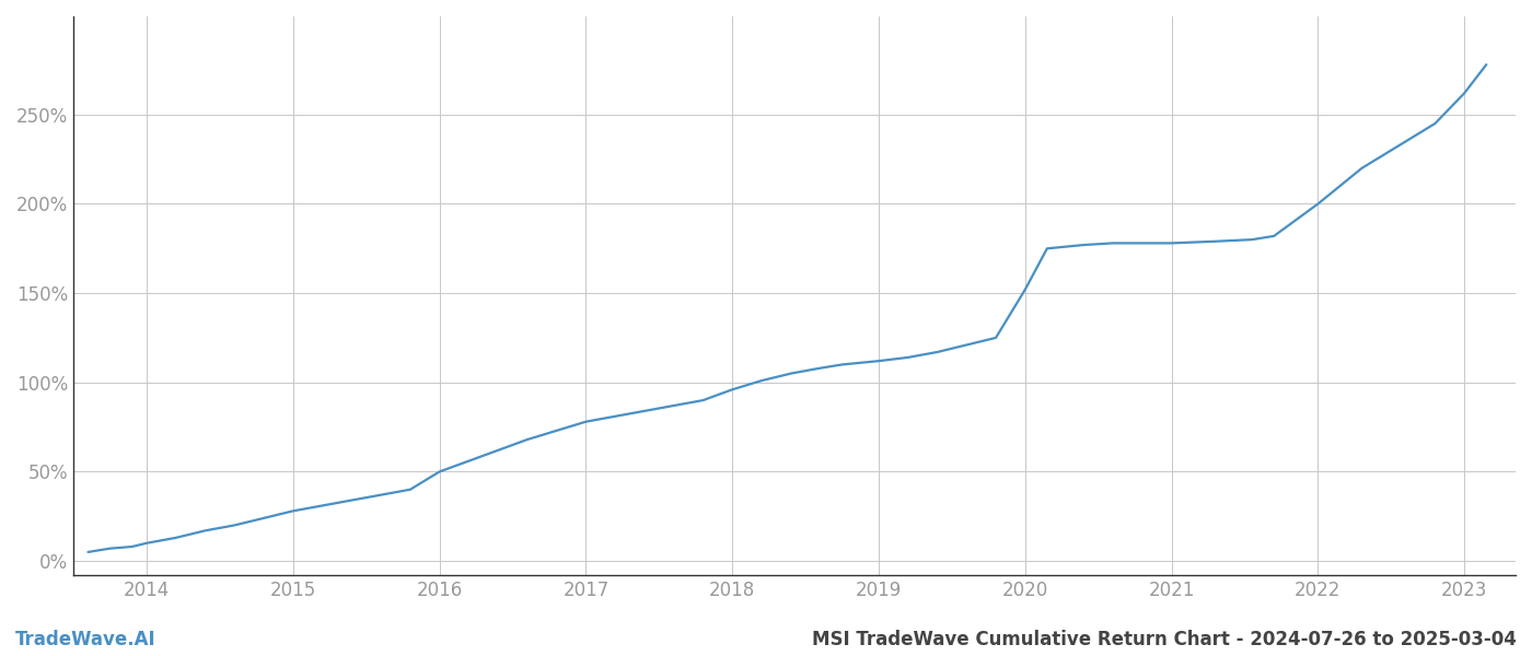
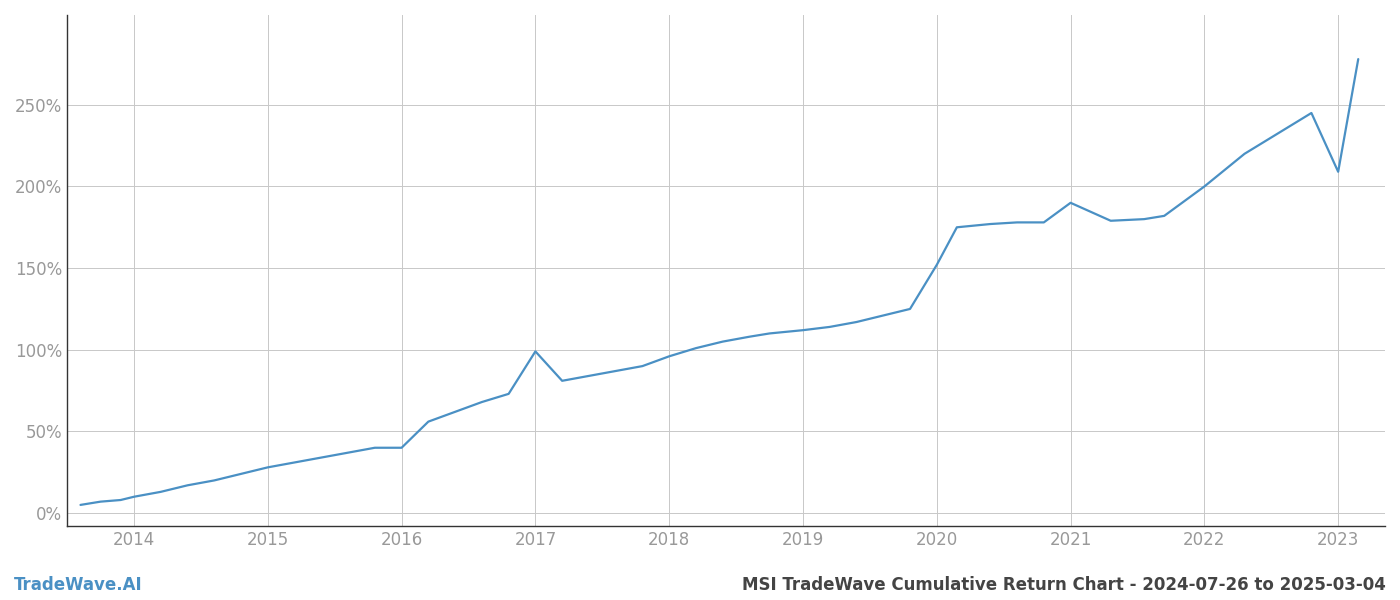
2016: 50% -> 40%
2017: 78% -> 99%
2021: 178% -> 190%
2023: 262% -> 209%
